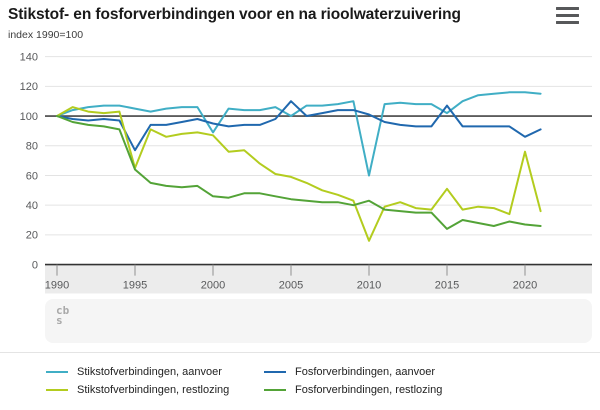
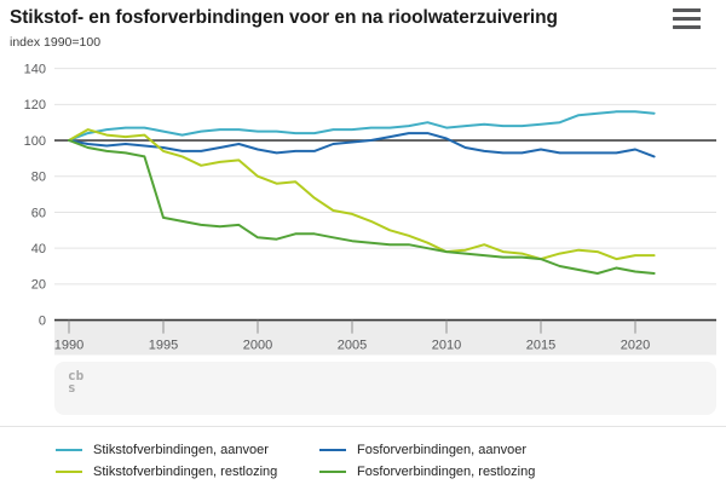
Fosforverbindingen, aanvoer/1995: 77 -> 96
Stikstofverbindingen, restlozing/1995: 65 -> 94
Fosforverbindingen, restlozing/1995: 64 -> 57
Stikstofverbindingen, aanvoer/2000: 89 -> 105
Stikstofverbindingen, restlozing/2000: 87 -> 80
Stikstofverbindingen, aanvoer/2005: 100 -> 106
Fosforverbindingen, aanvoer/2005: 110 -> 99
Stikstofverbindingen, aanvoer/2010: 60 -> 107
Stikstofverbindingen, restlozing/2010: 16 -> 38
Fosforverbindingen, restlozing/2010: 43 -> 38
Stikstofverbindingen, aanvoer/2015: 102 -> 109
Fosforverbindingen, aanvoer/2015: 107 -> 95
Stikstofverbindingen, restlozing/2015: 51 -> 34
Fosforverbindingen, restlozing/2015: 24 -> 34
Fosforverbindingen, aanvoer/2020: 86 -> 95
Stikstofverbindingen, restlozing/2020: 76 -> 36
